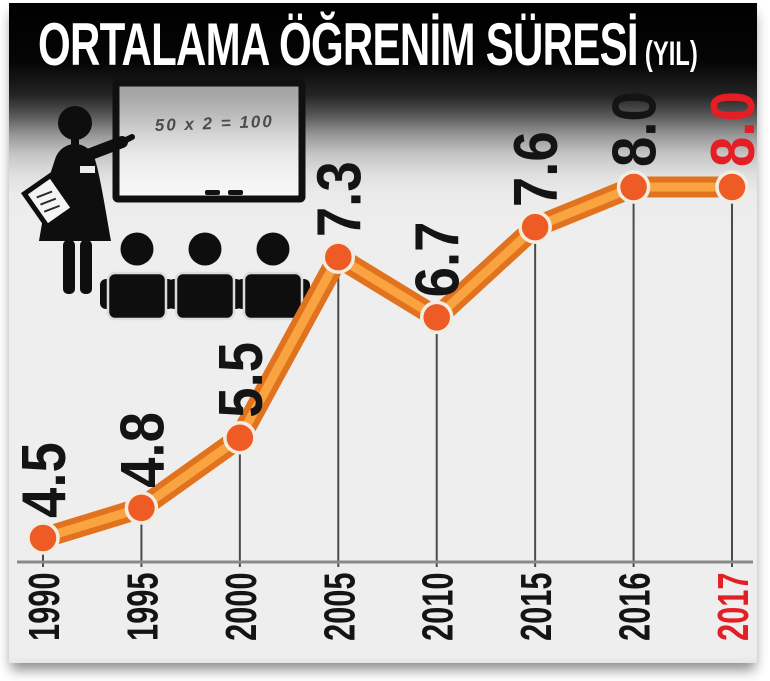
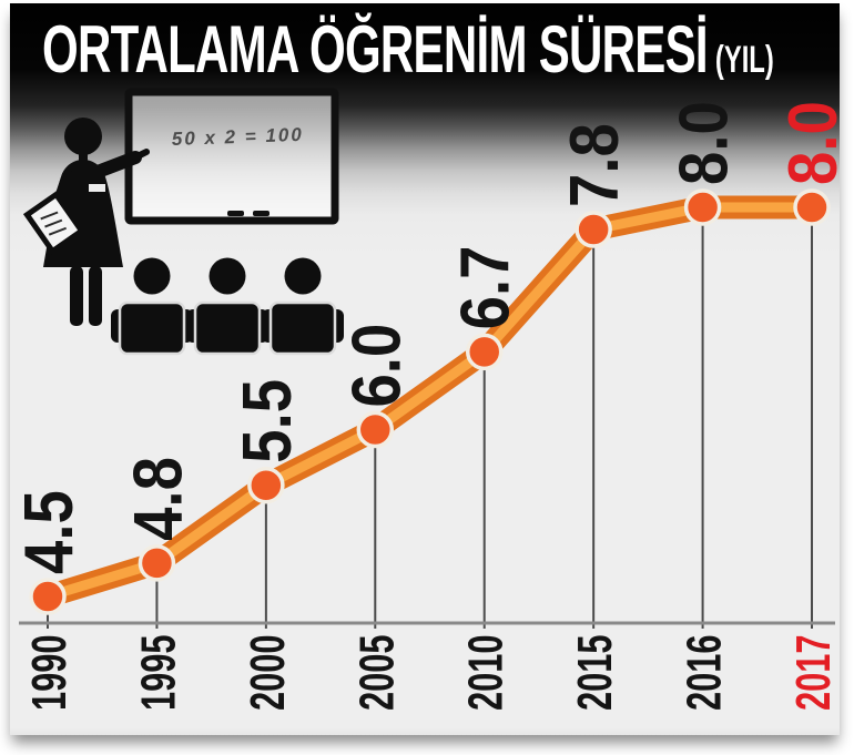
2005: 7.3 -> 6.0
2015: 7.6 -> 7.8
